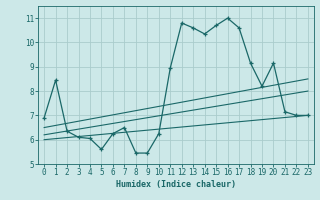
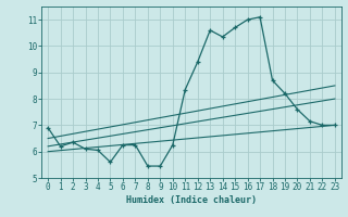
1: 8.45 -> 6.20
7: 6.50 -> 6.25
11: 8.95 -> 8.35
12: 10.80 -> 9.40
17: 10.60 -> 11.10
18: 9.15 -> 8.70
20: 9.15 -> 7.60
